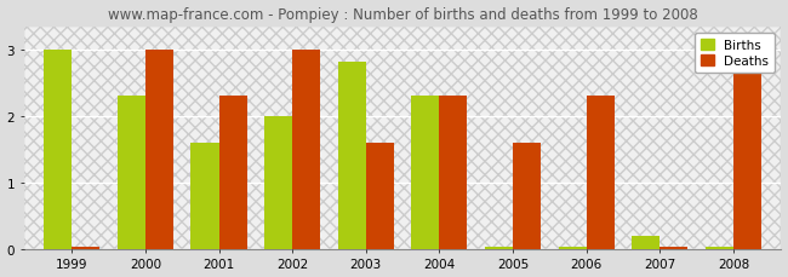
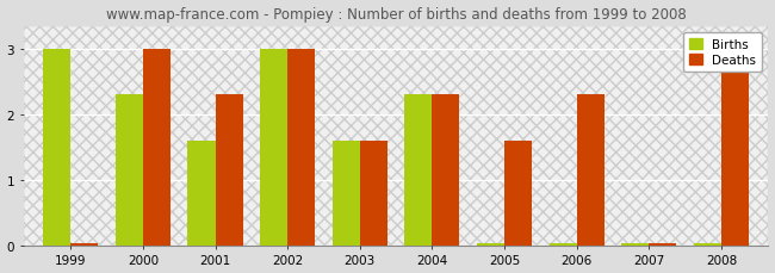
Births/2002: 2.00 -> 3.00
Births/2003: 2.82 -> 1.60
Births/2007: 0.20 -> 0.03
